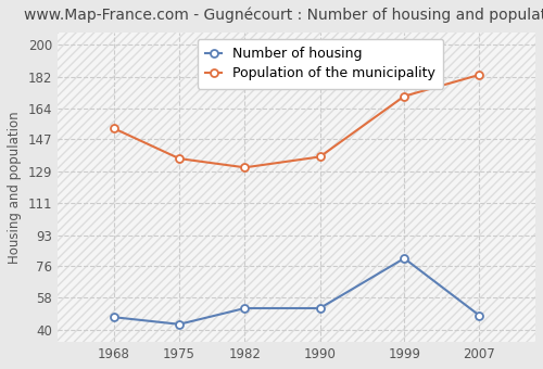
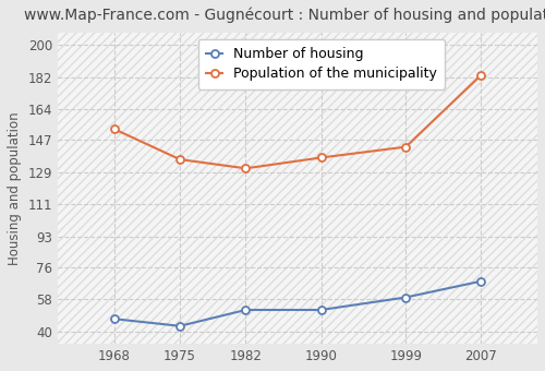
Number of housing/1999: 80 -> 59
Population of the municipality/1999: 171 -> 143
Number of housing/2007: 48 -> 68
